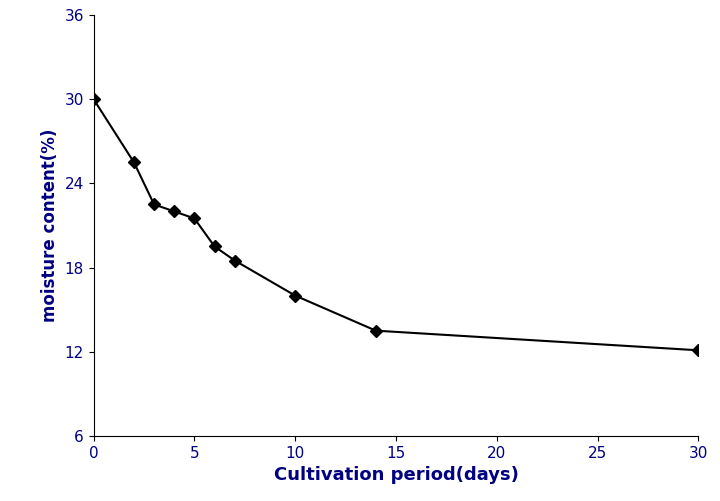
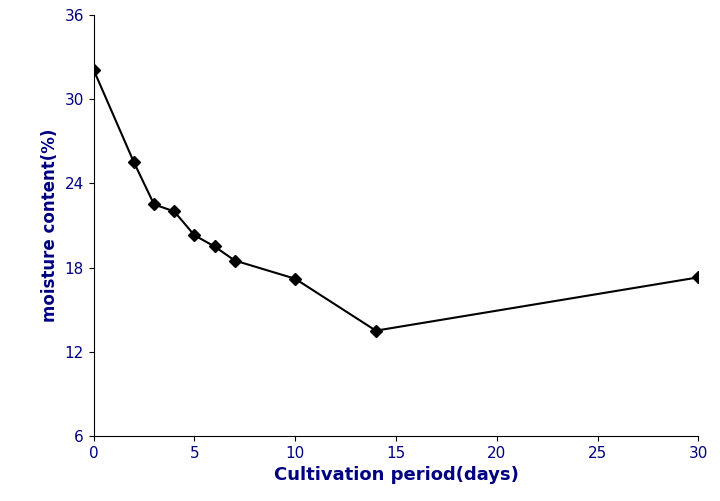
0: 30.0 -> 32.1
5: 21.5 -> 20.3
10: 16.0 -> 17.2
30: 12.1 -> 17.3
